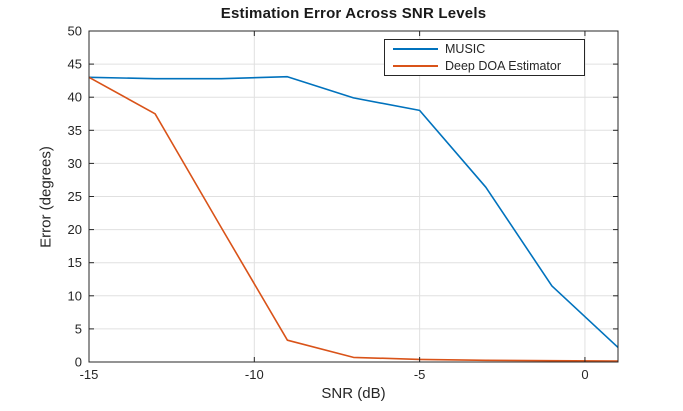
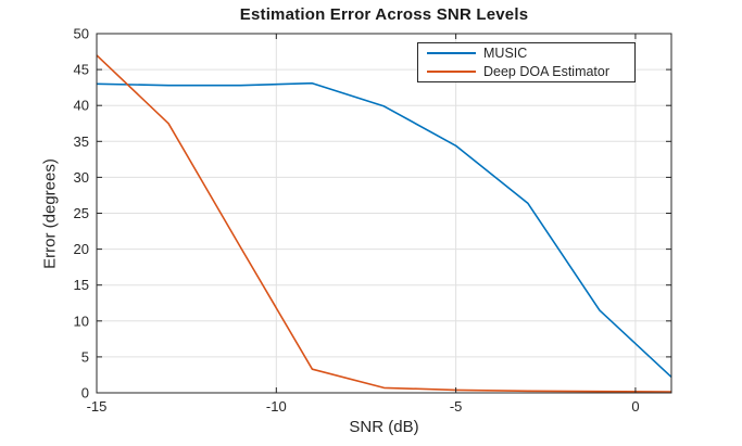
Deep DOA Estimator/-15: 43 -> 47
MUSIC/-5: 38 -> 34
